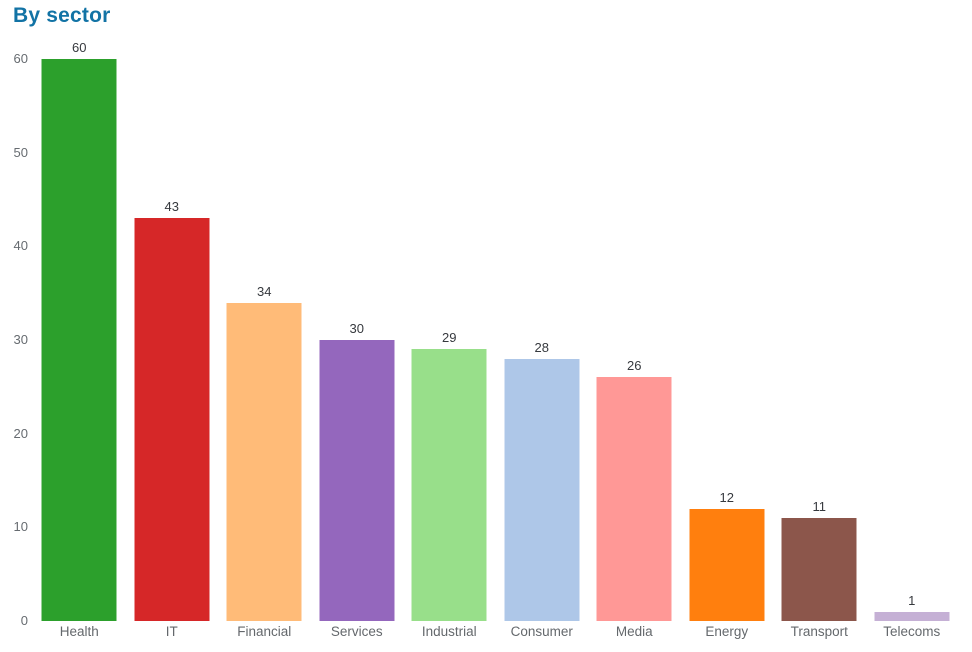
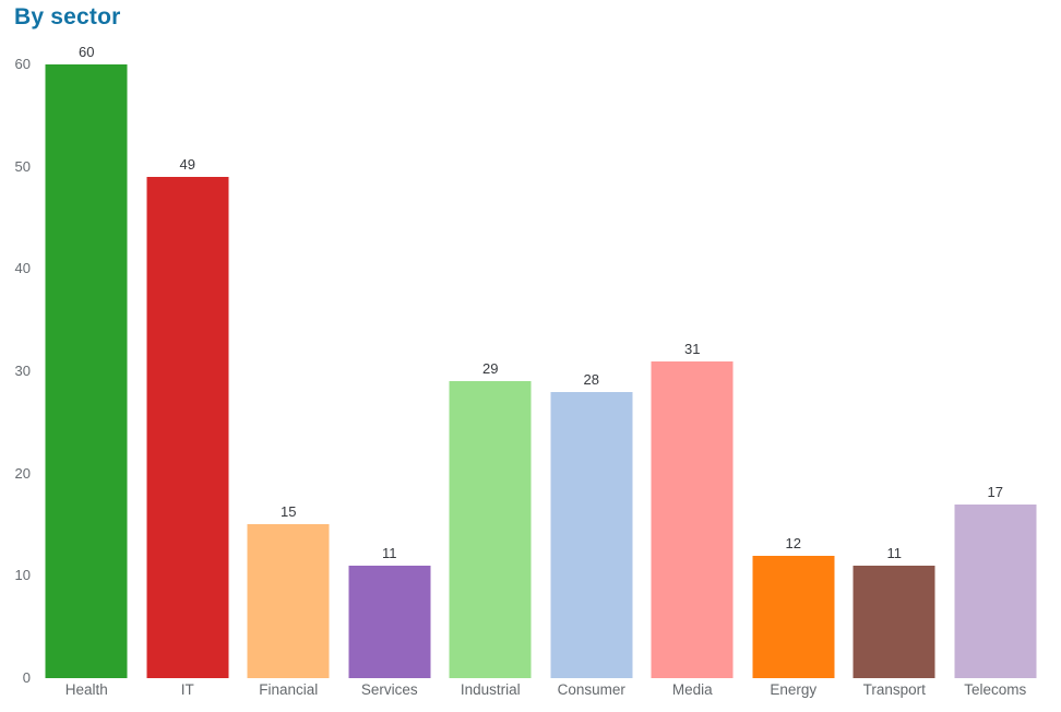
IT: 43 -> 49
Financial: 34 -> 15
Services: 30 -> 11
Media: 26 -> 31
Telecoms: 1 -> 17
